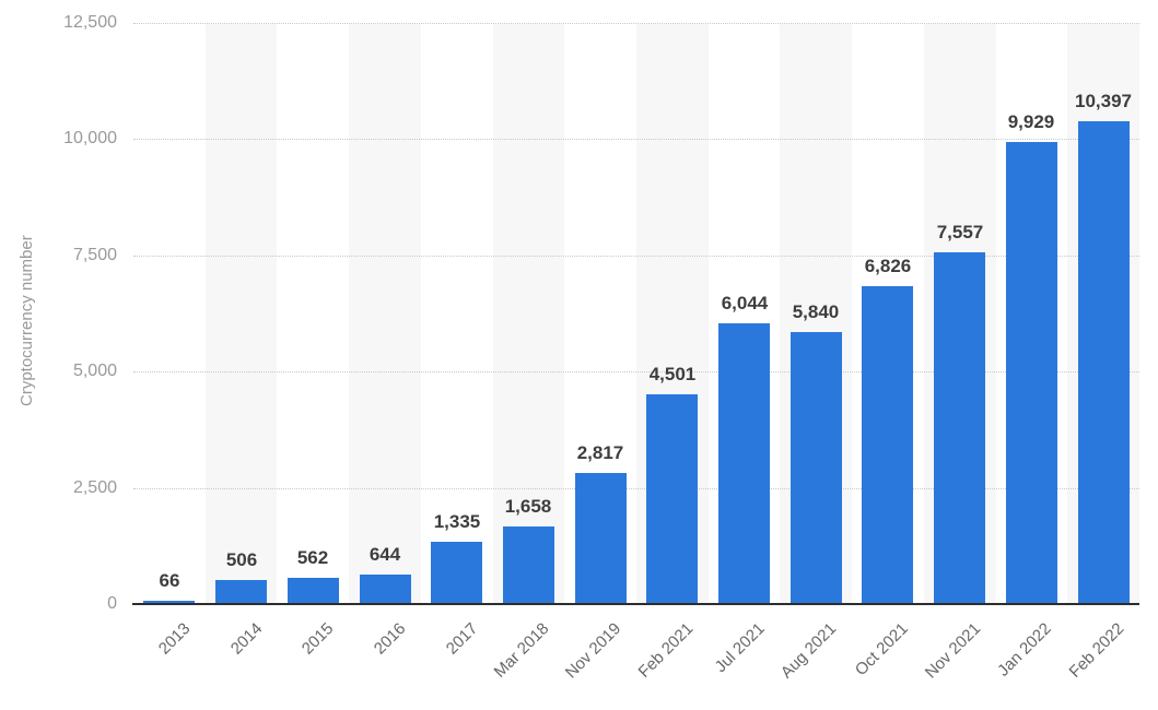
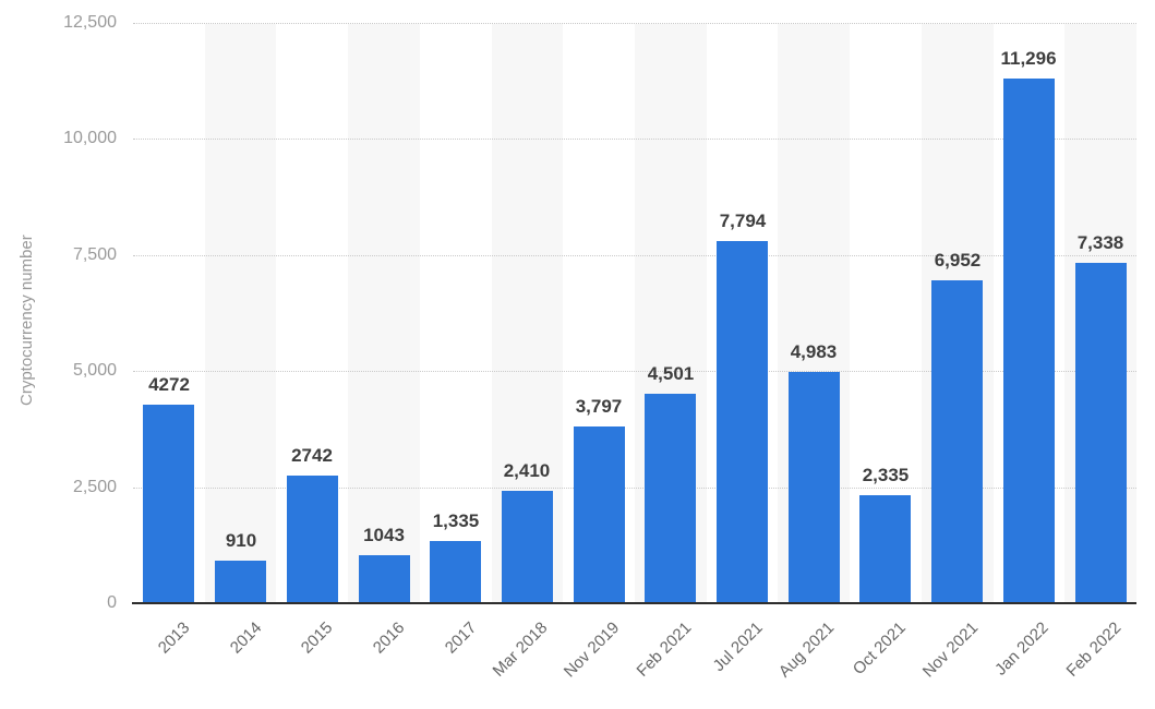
2013: 66 -> 4272
2014: 506 -> 910
2015: 562 -> 2742
2016: 644 -> 1043
Mar 2018: 1,658 -> 2,410
Nov 2019: 2,817 -> 3,797
Jul 2021: 6,044 -> 7,794
Aug 2021: 5,840 -> 4,983
Oct 2021: 6,826 -> 2,335
Nov 2021: 7,557 -> 6,952
Jan 2022: 9,929 -> 11,296
Feb 2022: 10,397 -> 7,338
